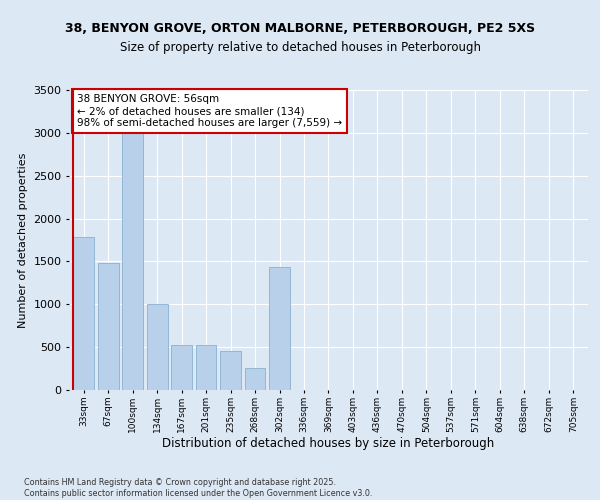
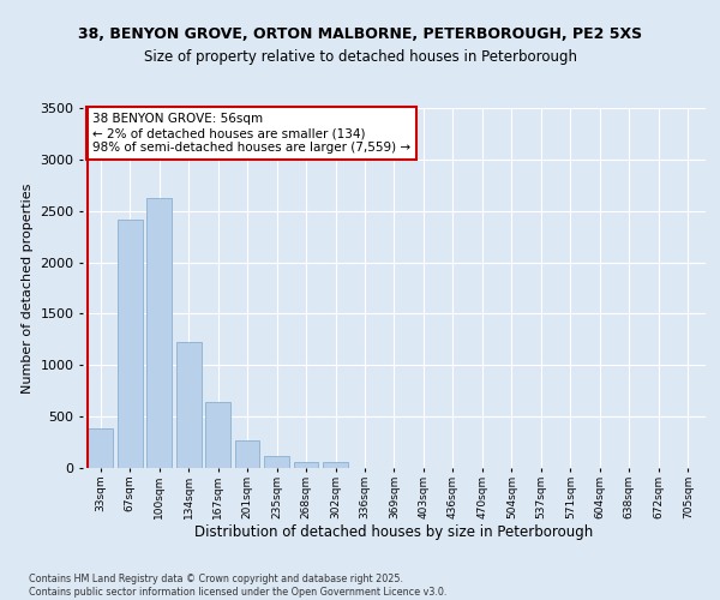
33sqm: 1780 -> 390
67sqm: 1480 -> 2420
100sqm: 3020 -> 2620
134sqm: 1000 -> 1230
167sqm: 520 -> 640
201sqm: 520 -> 270
235sqm: 460 -> 120
268sqm: 260 -> 60
302sqm: 1440 -> 60
